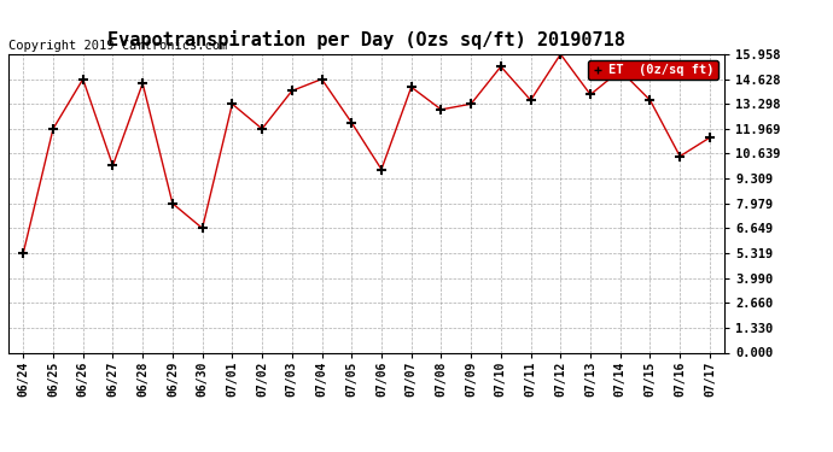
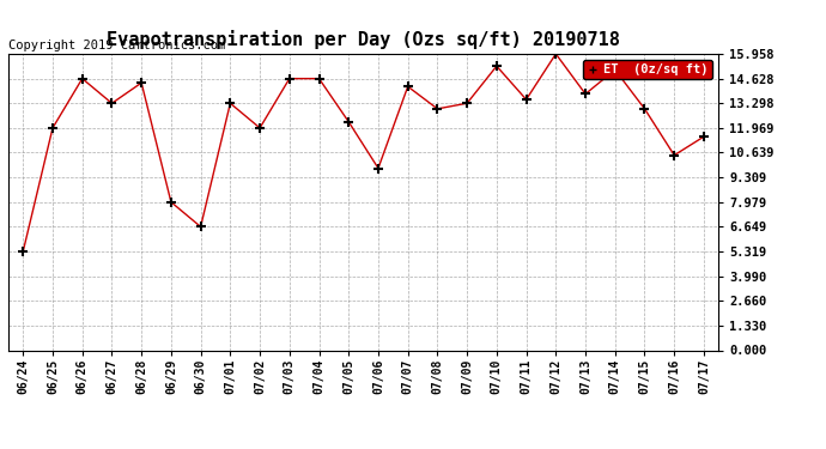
06/27: 10.0 -> 13.3
07/03: 14.0 -> 14.6
07/15: 13.5 -> 13.0
